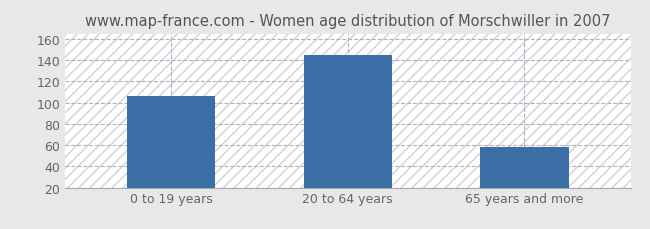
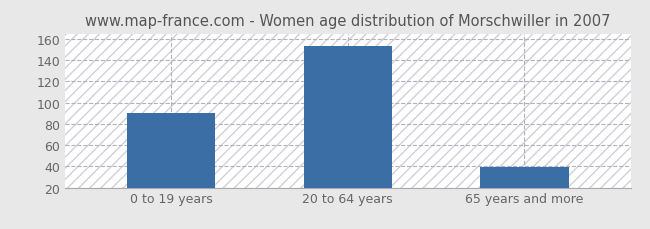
0 to 19 years: 106 -> 90
20 to 64 years: 145 -> 153
65 years and more: 58 -> 39
